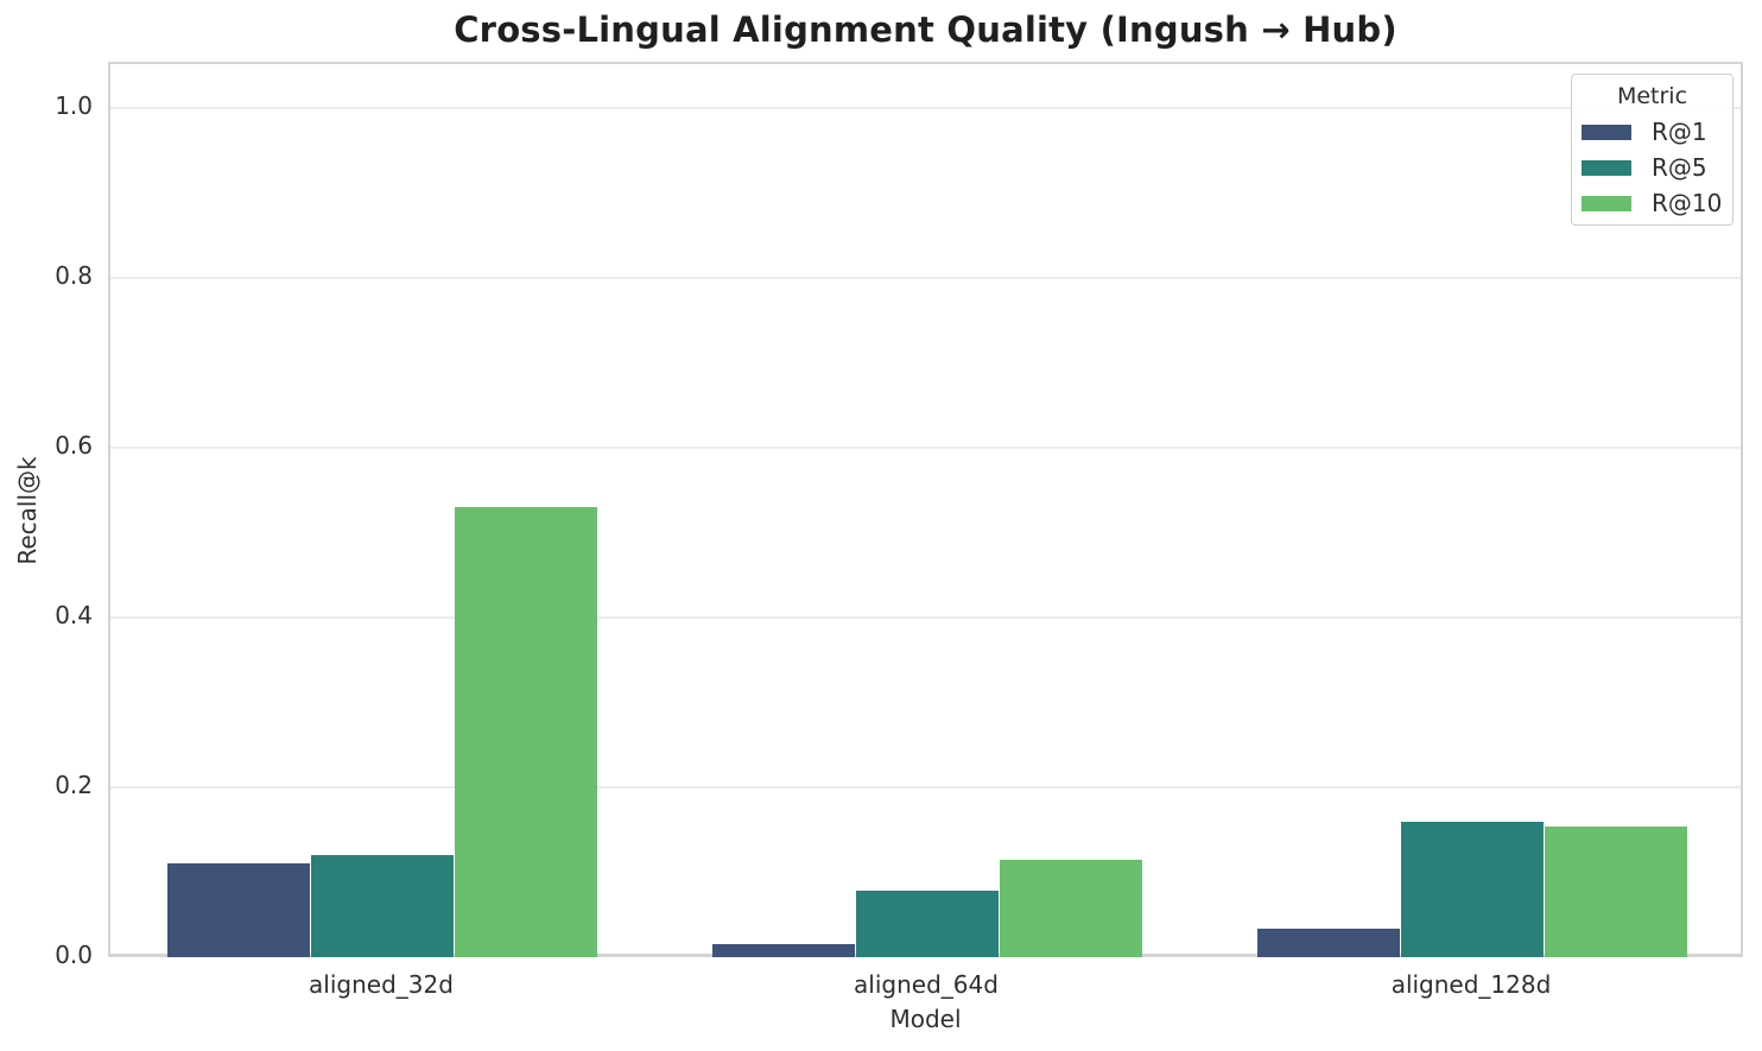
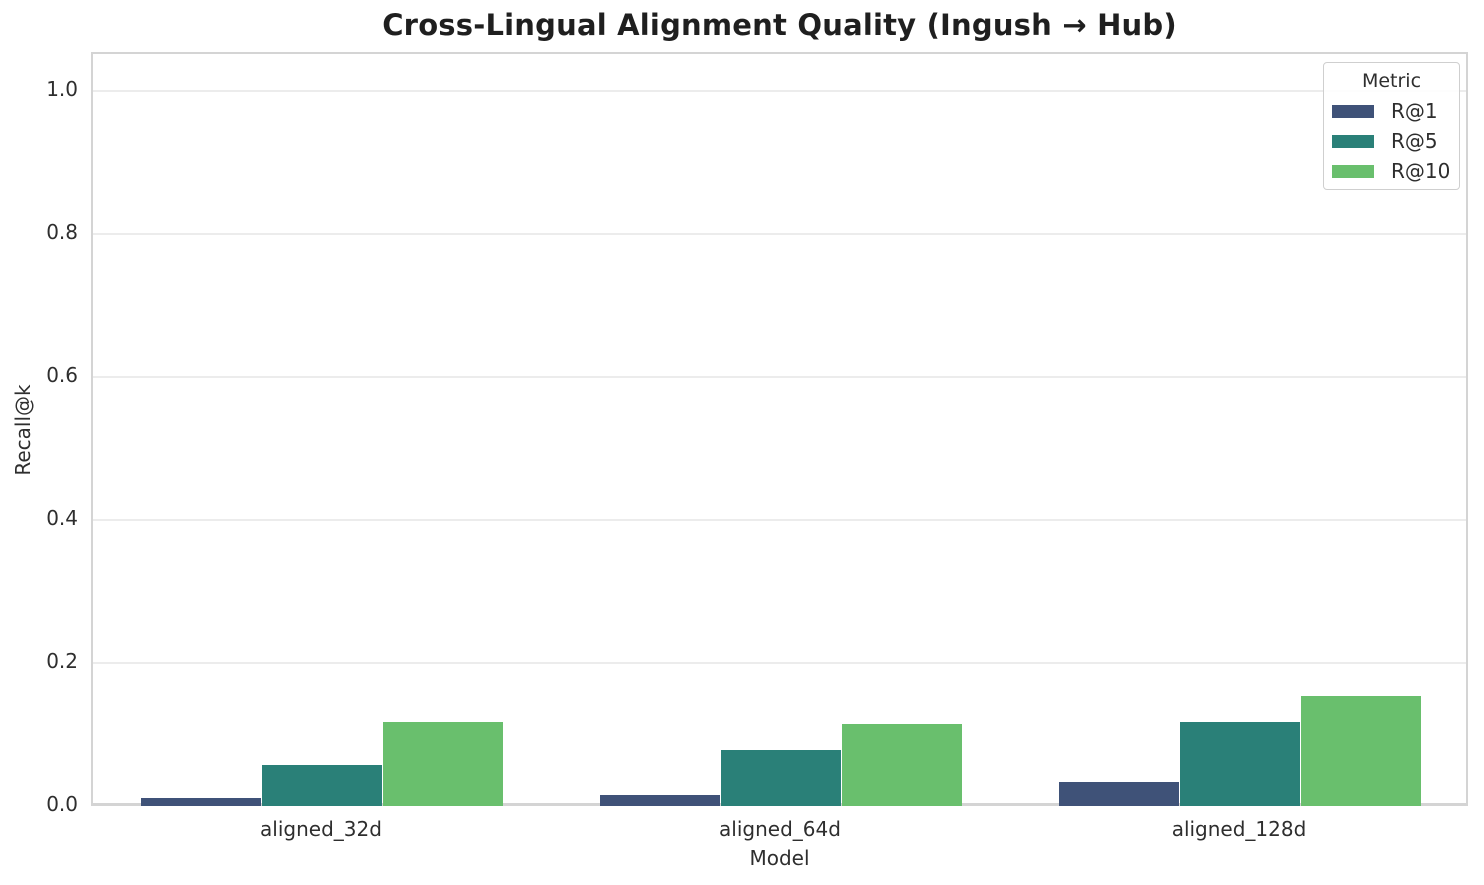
R@1/aligned_32d: 0.11 -> 0.01
R@5/aligned_32d: 0.12 -> 0.06
R@10/aligned_32d: 0.53 -> 0.12
R@5/aligned_128d: 0.16 -> 0.12
